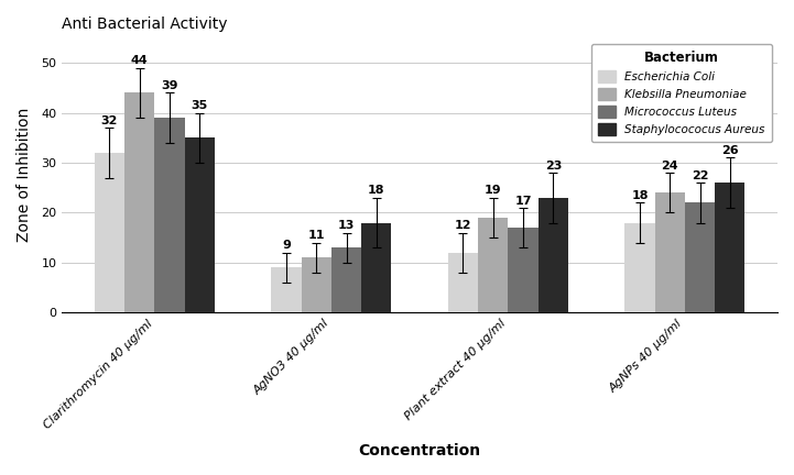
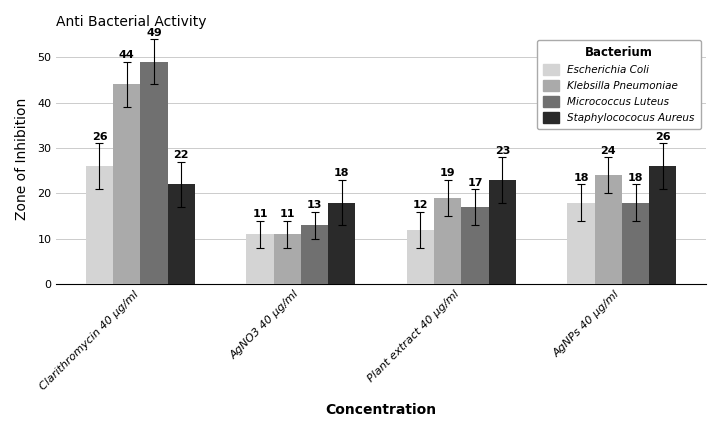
Escherichia Coli/Clarithromycin 40 μg/ml: 32 -> 26
Micrococcus Luteus/Clarithromycin 40 μg/ml: 39 -> 49
Staphylocococus Aureus/Clarithromycin 40 μg/ml: 35 -> 22
Escherichia Coli/AgNO3 40 μg/ml: 9 -> 11
Micrococcus Luteus/AgNPs 40 μg/ml: 22 -> 18
